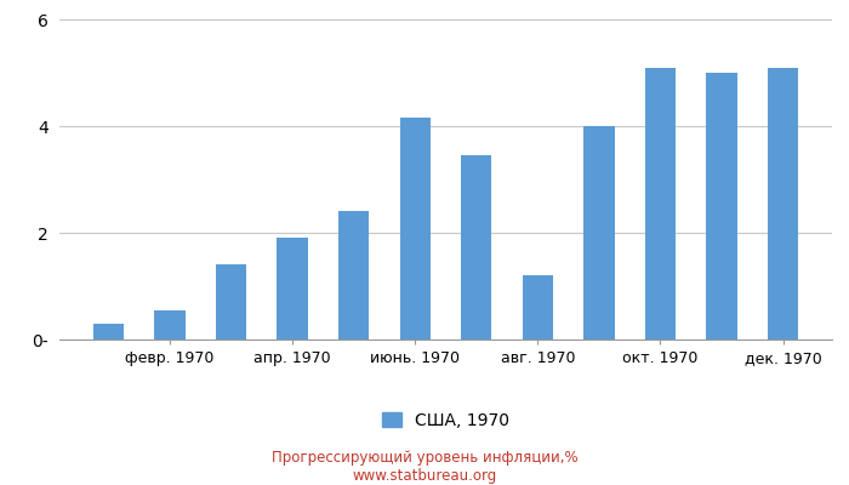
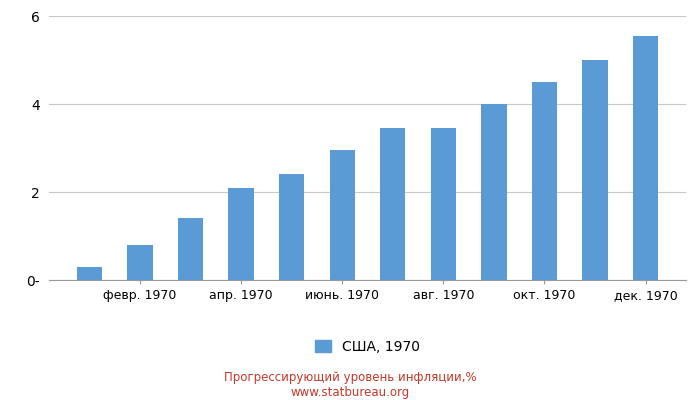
февр. 1970: 0.55 -> 0.80
апр. 1970: 1.90 -> 2.10
июнь. 1970: 4.15 -> 2.95
авг. 1970: 1.20 -> 3.45
окт. 1970: 5.10 -> 4.50
дек. 1970: 5.10 -> 5.55
